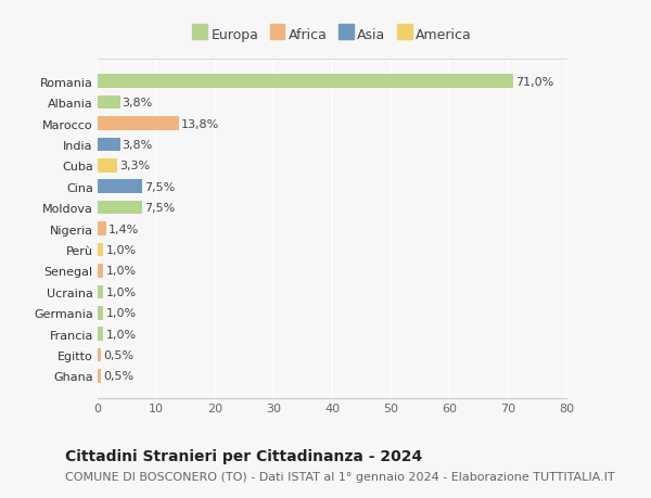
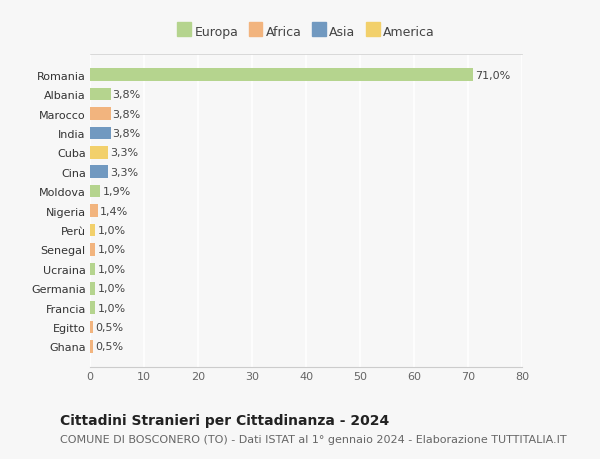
Marocco: 13,8% -> 3,8%
Cina: 7,5% -> 3,3%
Moldova: 7,5% -> 1,9%
